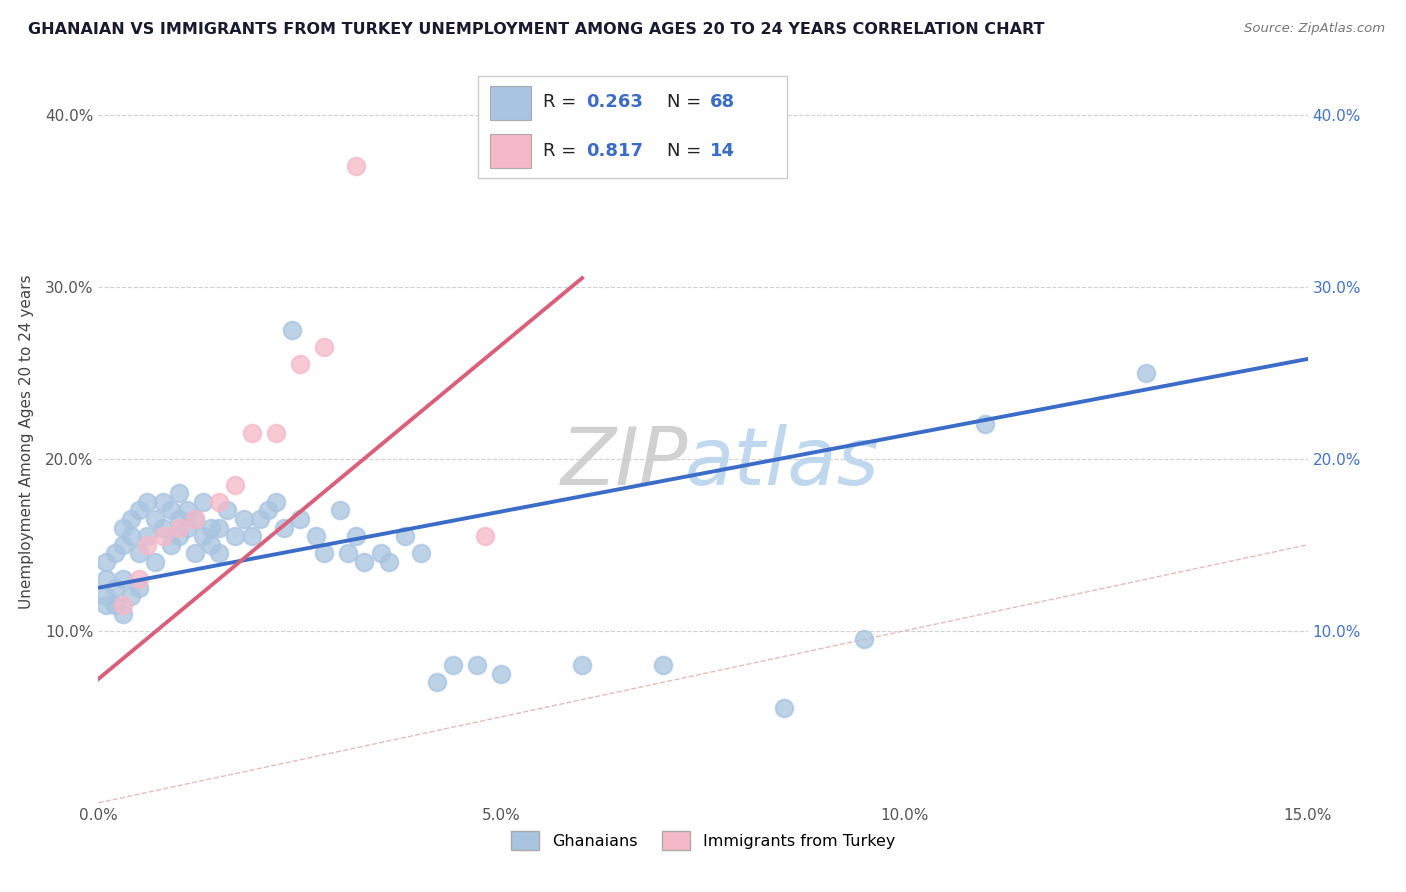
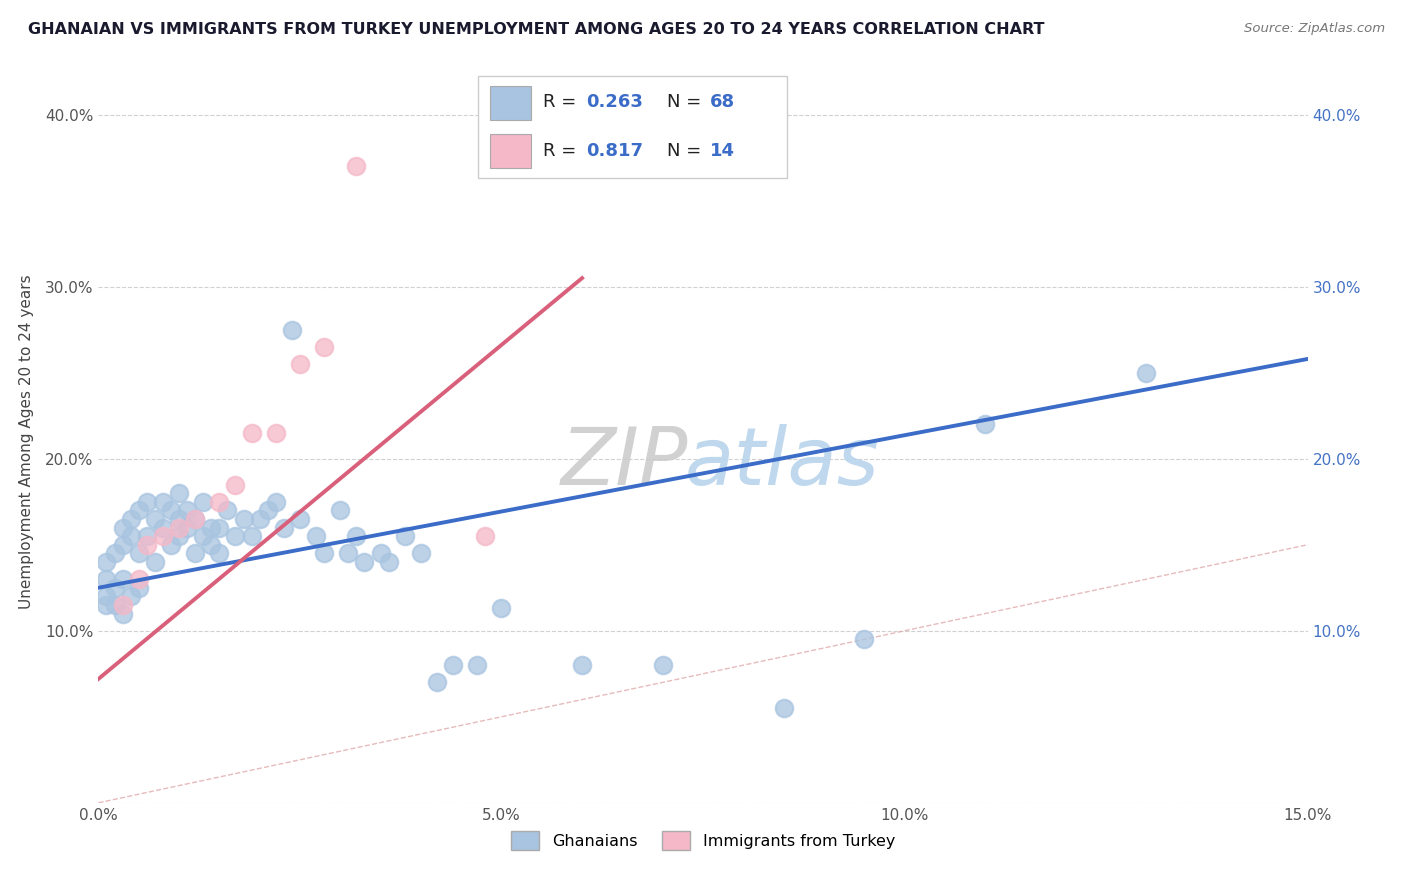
Ghanaians/5.0%: 7.5% -> 11.3%
